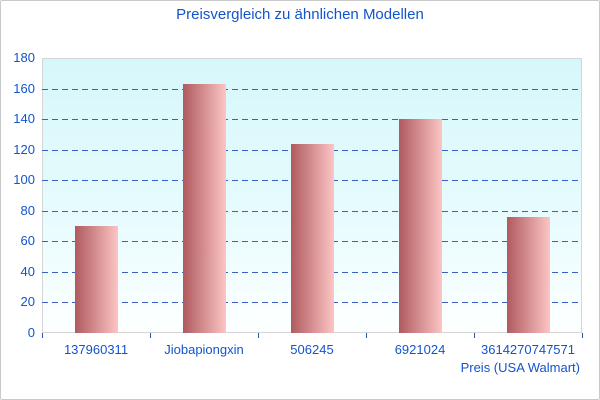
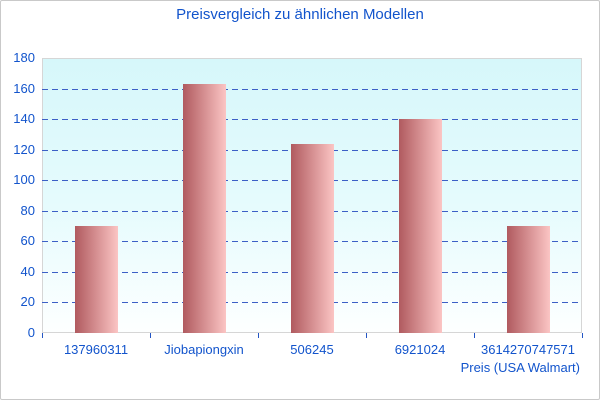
3614270747571: 76 -> 70
